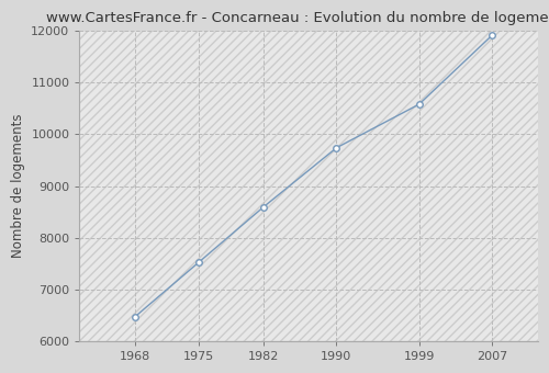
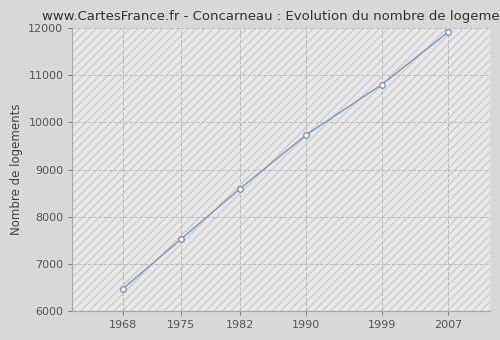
1999: 10580 -> 10800
